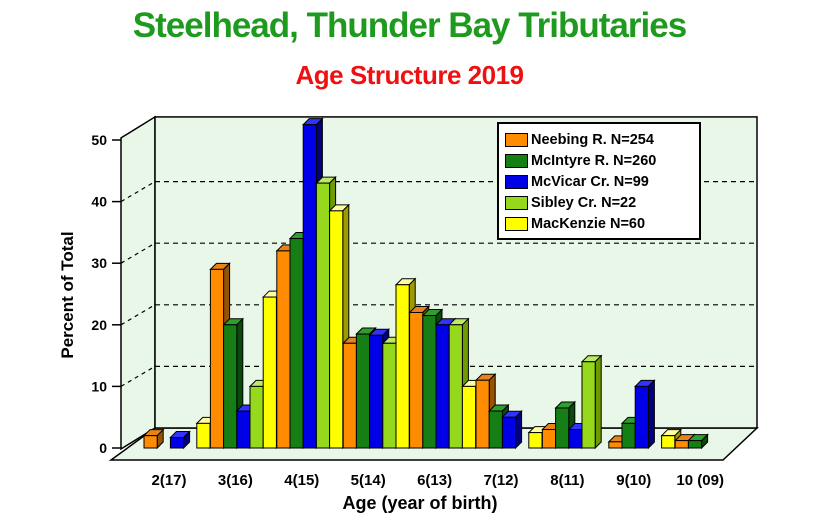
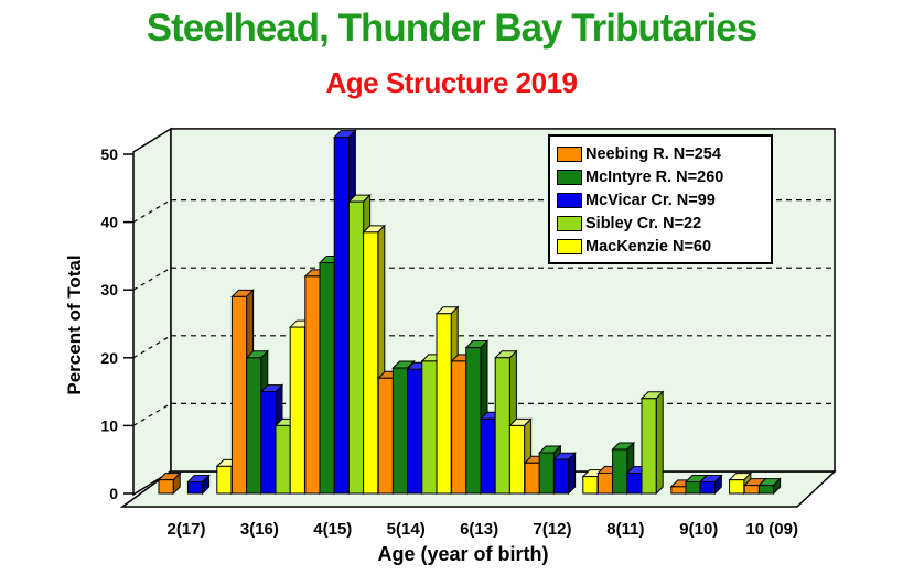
McVicar Cr. N=99/3(16): 6 -> 15
Sibley Cr. N=22/5(14): 17 -> 20
Neebing R. N=254/6(13): 22 -> 20
McVicar Cr. N=99/6(13): 20 -> 11
Neebing R. N=254/7(12): 11 -> 4
McIntyre R. N=260/9(10): 4 -> 2
McVicar Cr. N=99/9(10): 10 -> 2
